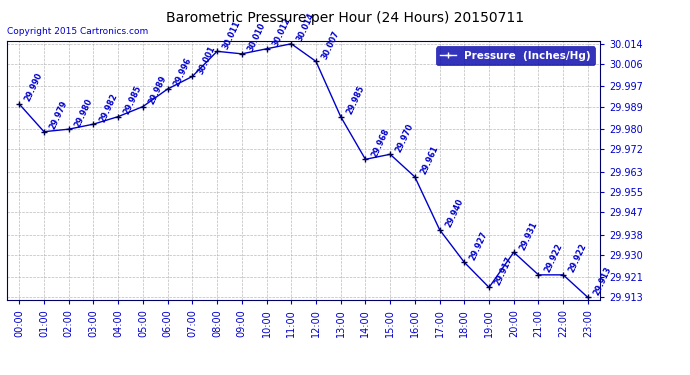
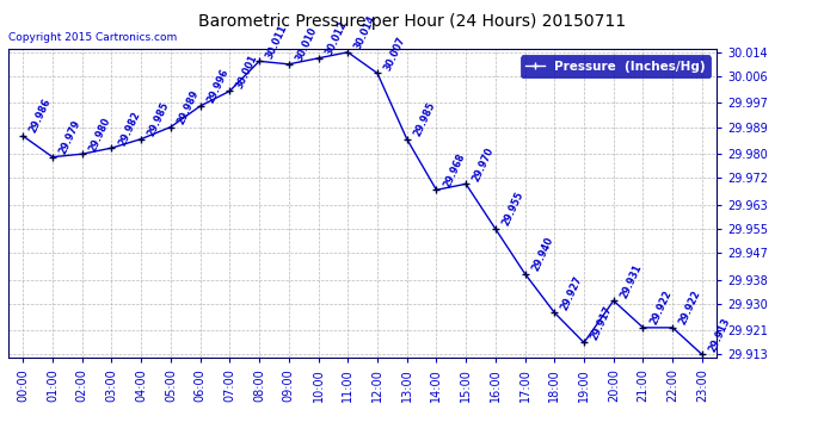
00:00: 29.990 -> 29.986
16:00: 29.961 -> 29.955
